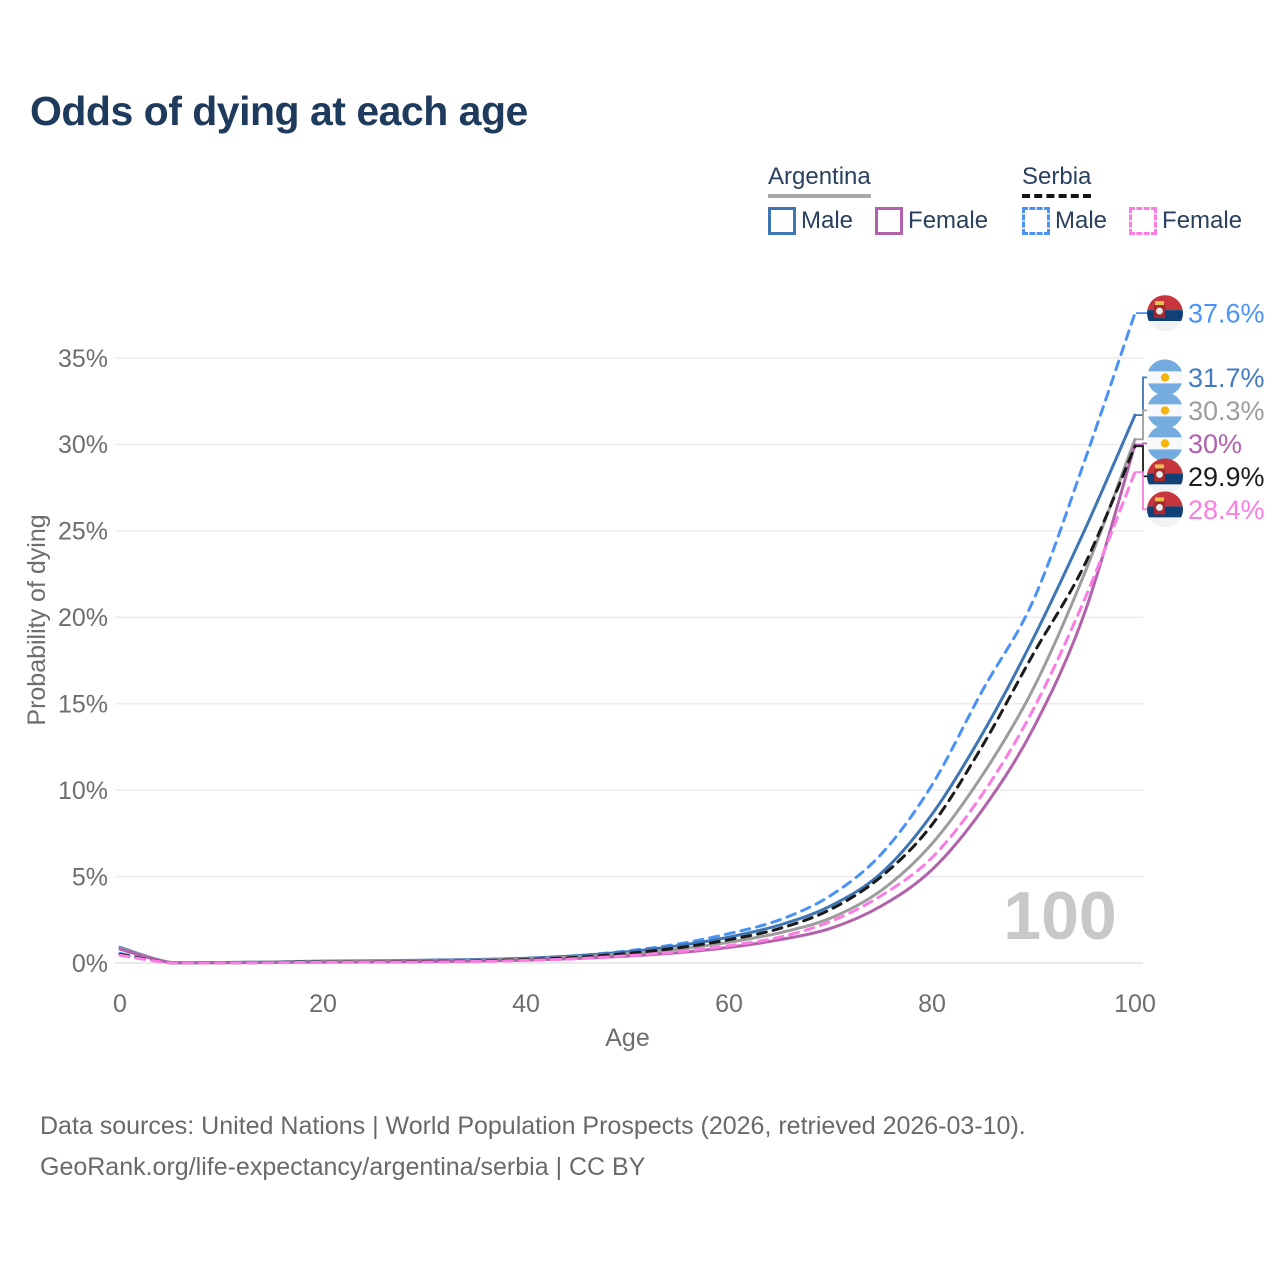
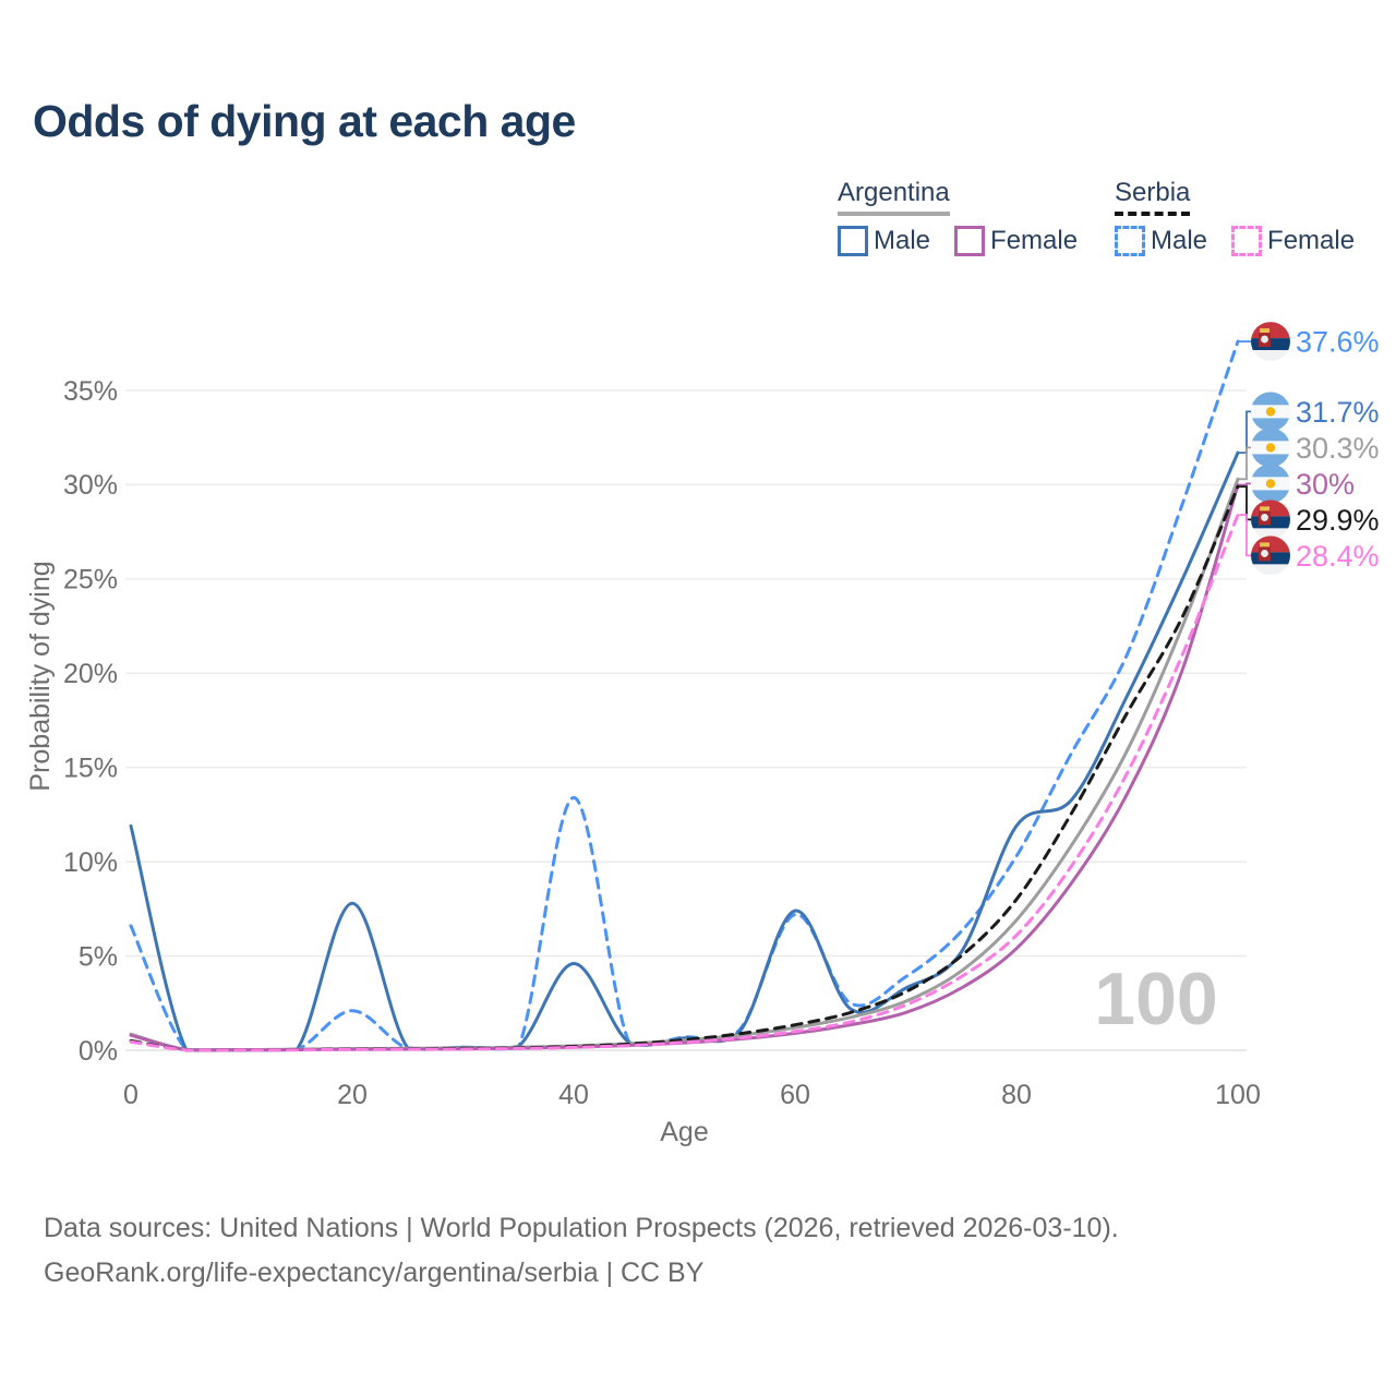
Serbia Male/0: 0.6% -> 6.6%
Argentina Male/0: 0.9% -> 11.9%
Serbia Male/20: 0.1% -> 2.1%
Argentina Male/20: 0.1% -> 7.8%
Serbia Male/40: 0.2% -> 13.4%
Argentina Male/40: 0.3% -> 4.6%
Serbia Male/60: 1.7% -> 7.2%
Argentina Male/60: 1.5% -> 7.4%
Argentina Male/80: 8.6% -> 11.9%
